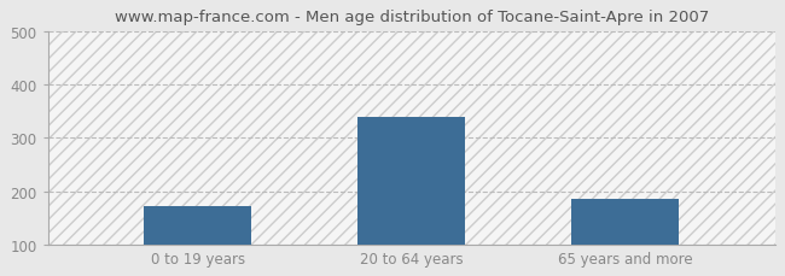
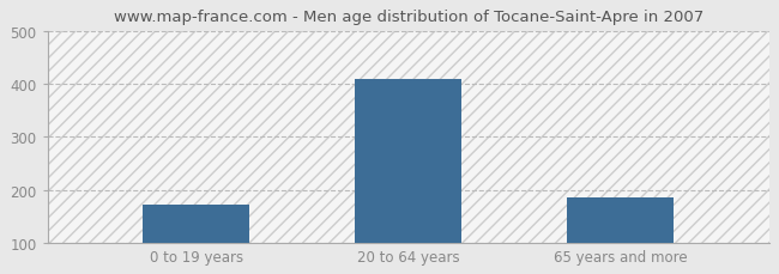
20 to 64 years: 340 -> 410
